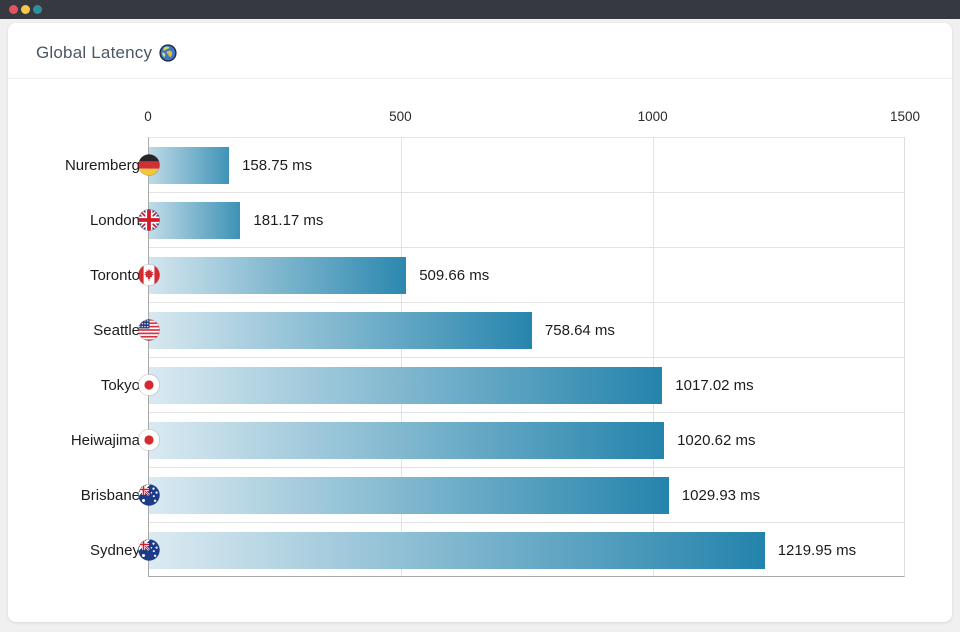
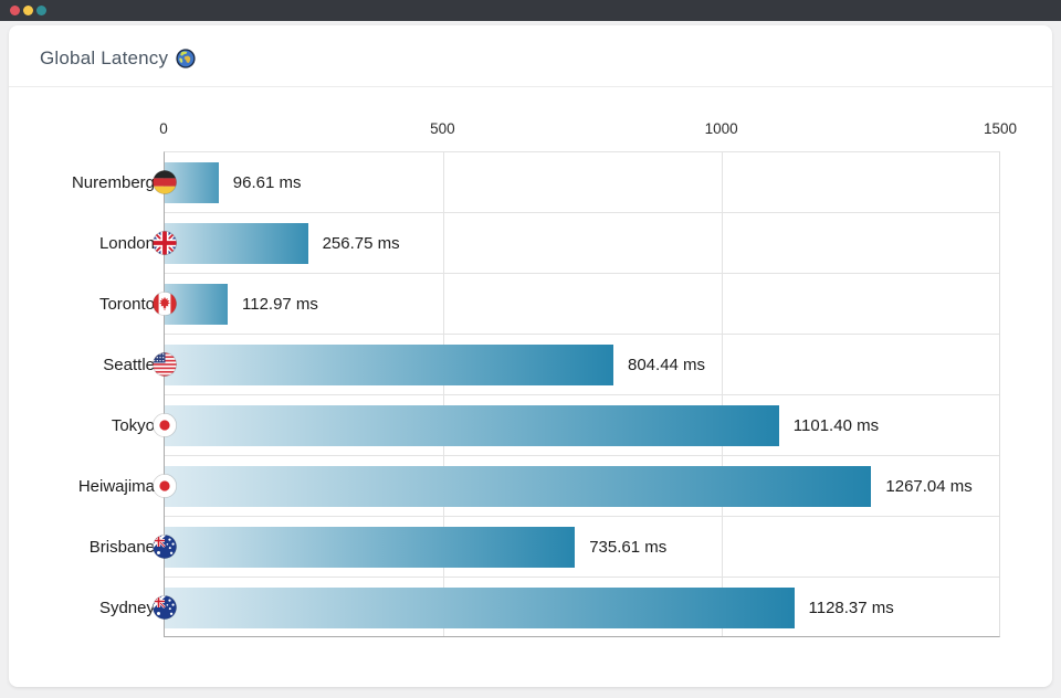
Nuremberg: 158.75 -> 96.61
London: 181.17 -> 256.75
Toronto: 509.66 -> 112.97
Seattle: 758.64 -> 804.44
Tokyo: 1017.02 -> 1101.40
Heiwajima: 1020.62 -> 1267.04
Brisbane: 1029.93 -> 735.61
Sydney: 1219.95 -> 1128.37
